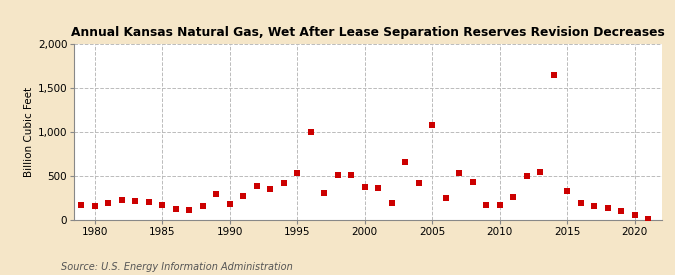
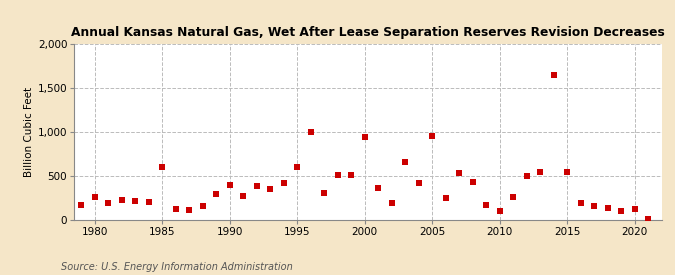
1980: 160 -> 260
1985: 180 -> 600
1990: 180 -> 400
1995: 530 -> 600
2000: 370 -> 940
2005: 1,080 -> 960
2010: 180 -> 100
2015: 330 -> 540
2020: 60 -> 120
